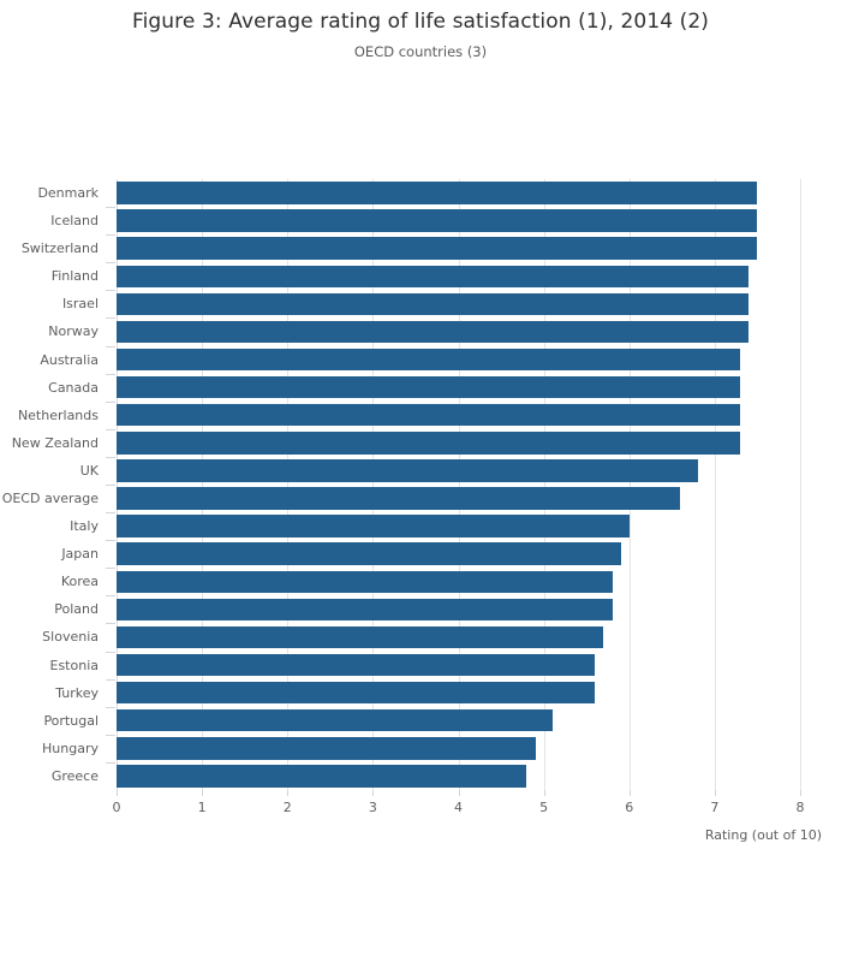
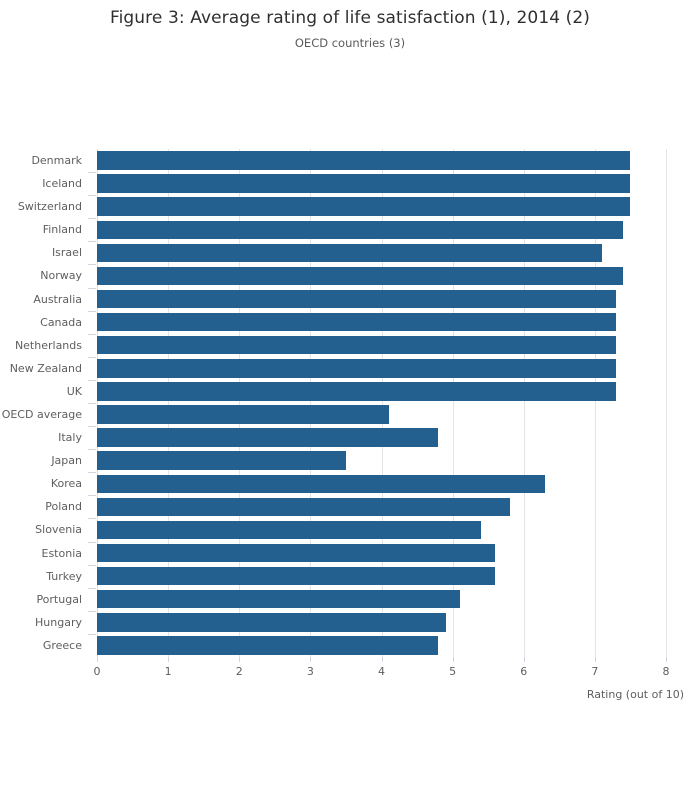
Israel: 7.4 -> 7.1
UK: 6.8 -> 7.3
OECD average: 6.6 -> 4.1
Italy: 6.0 -> 4.8
Japan: 5.9 -> 3.5
Korea: 5.8 -> 6.3
Slovenia: 5.7 -> 5.4
